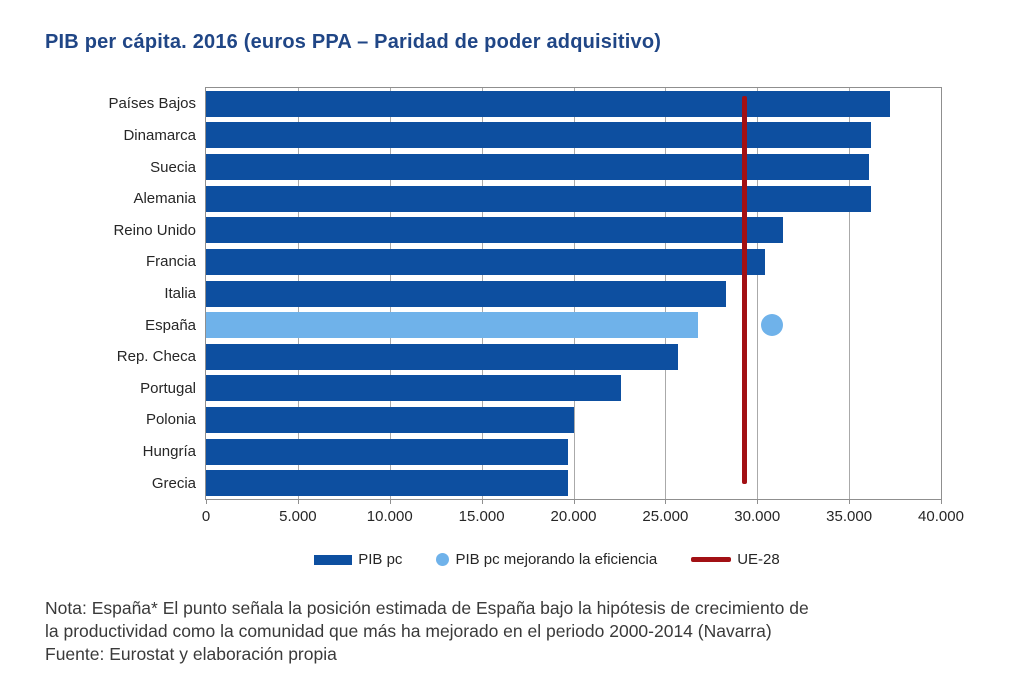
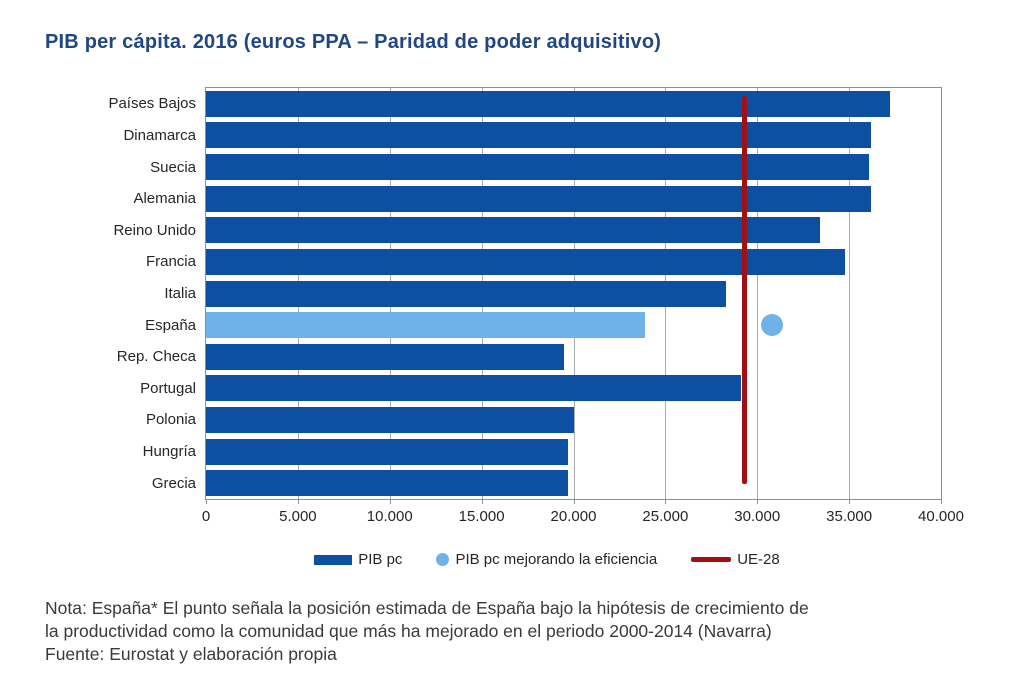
Reino Unido: 31400 -> 33400
Francia: 30400 -> 34800
España: 26800 -> 23900
Rep. Checa: 25700 -> 19500
Portugal: 22600 -> 29100
